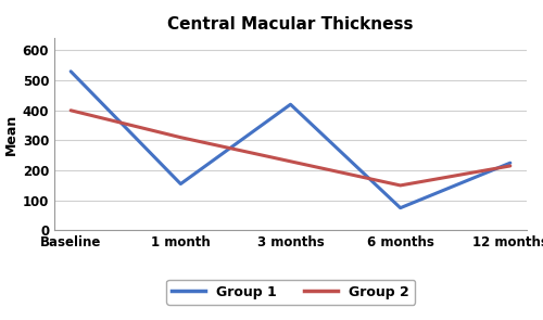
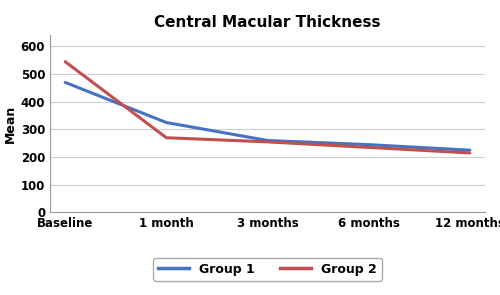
Group 1/Baseline: 530 -> 470
Group 2/Baseline: 400 -> 545
Group 1/1 month: 155 -> 325
Group 2/1 month: 310 -> 270
Group 1/3 months: 420 -> 260
Group 2/3 months: 230 -> 255
Group 1/6 months: 75 -> 245
Group 2/6 months: 150 -> 235
